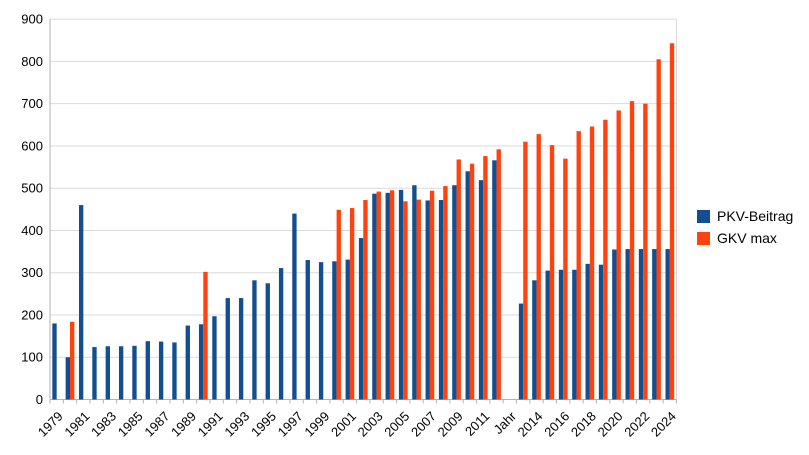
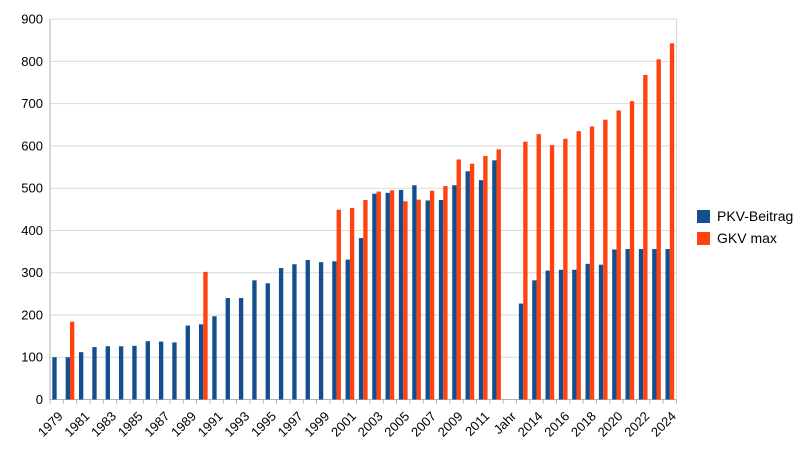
PKV-Beitrag/1979: 180 -> 100
PKV-Beitrag/1981: 460 -> 110
PKV-Beitrag/1997: 440 -> 320
GKV max/2016: 570 -> 620
GKV max/2022: 700 -> 770
